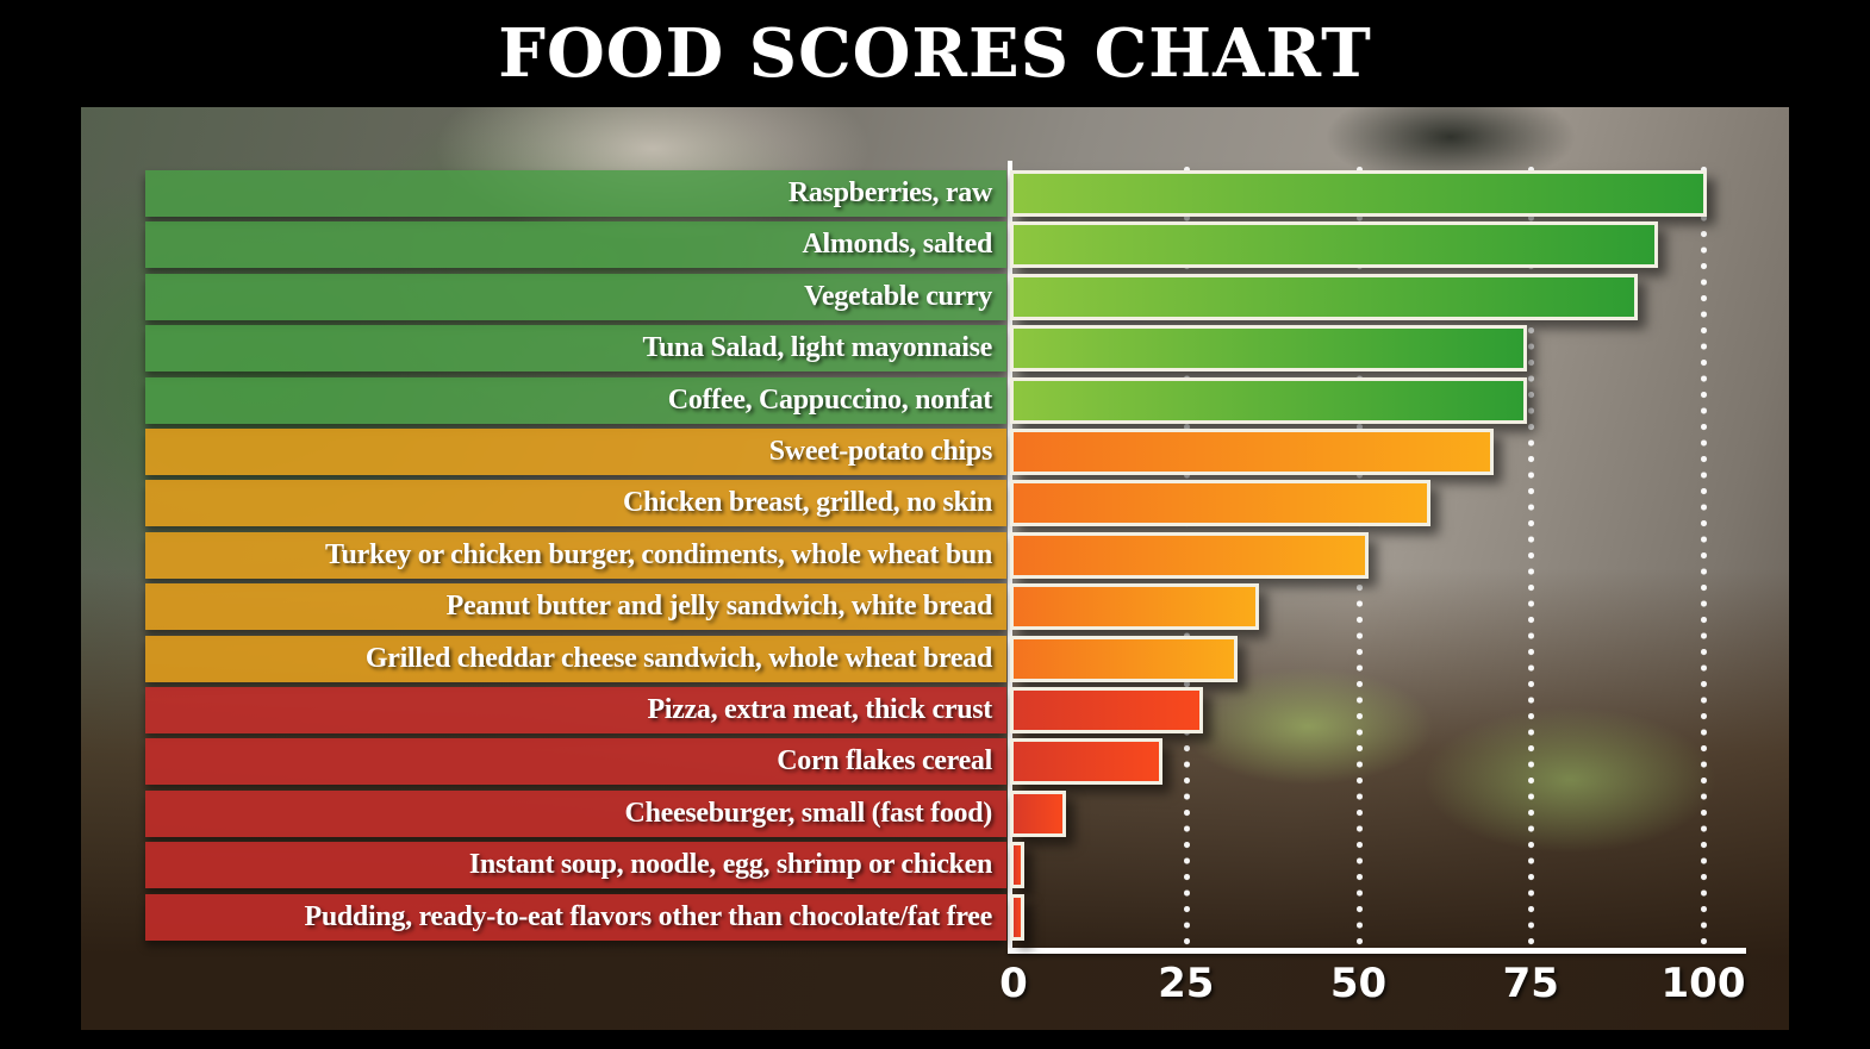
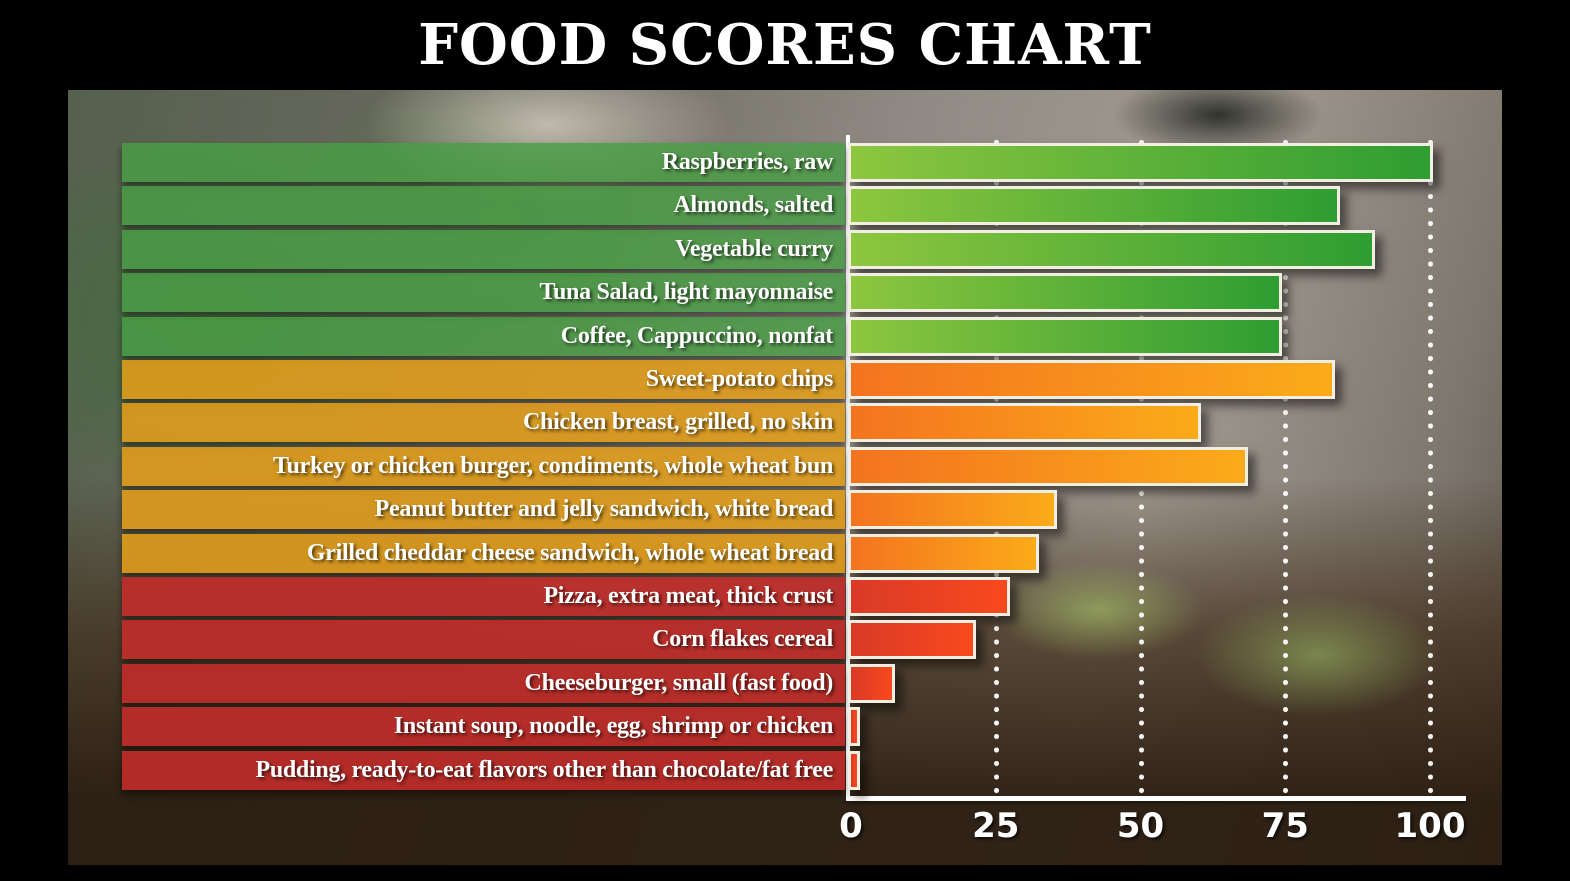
Almonds, salted: 93 -> 84
Sweet-potato chips: 69 -> 83
Turkey or chicken burger, condiments, whole wheat bun: 51 -> 68
